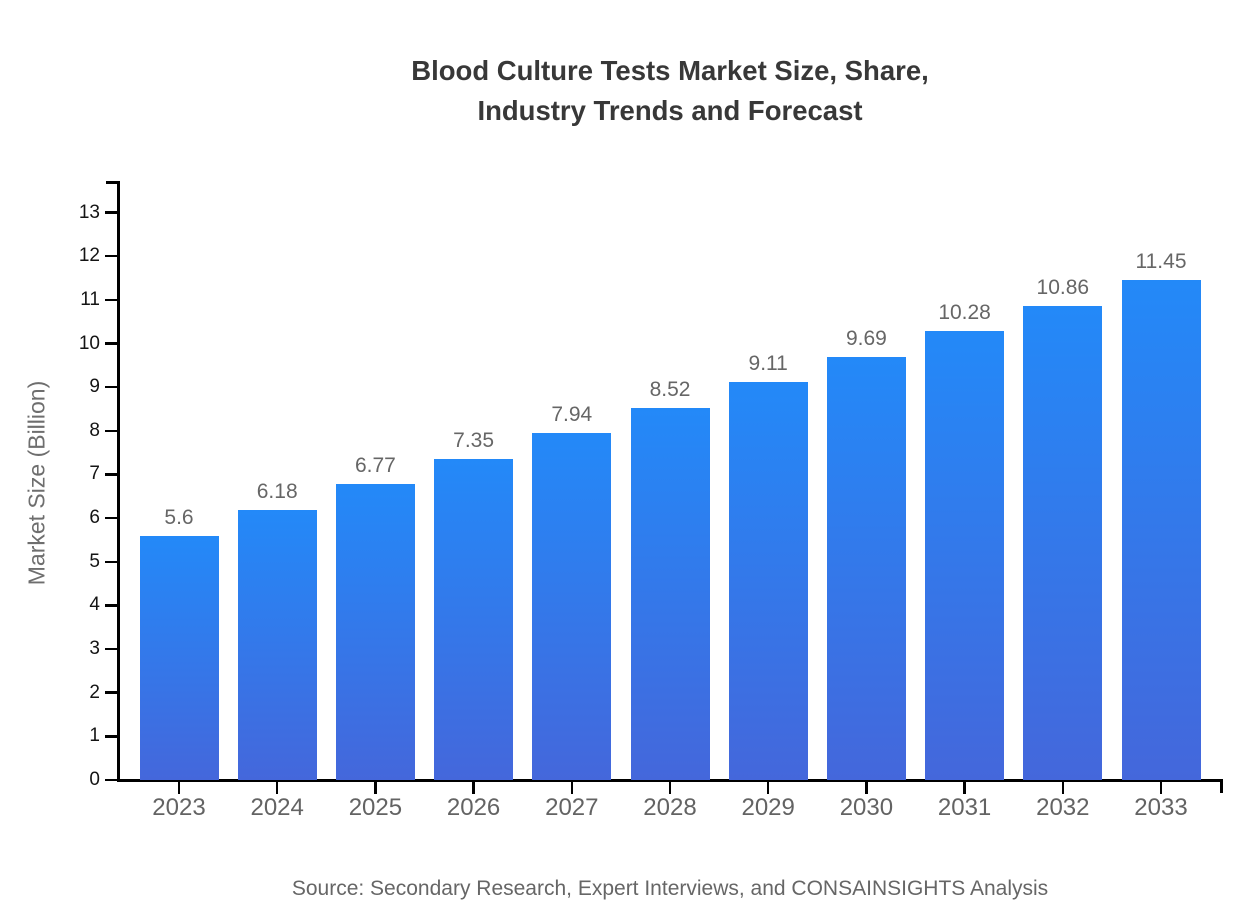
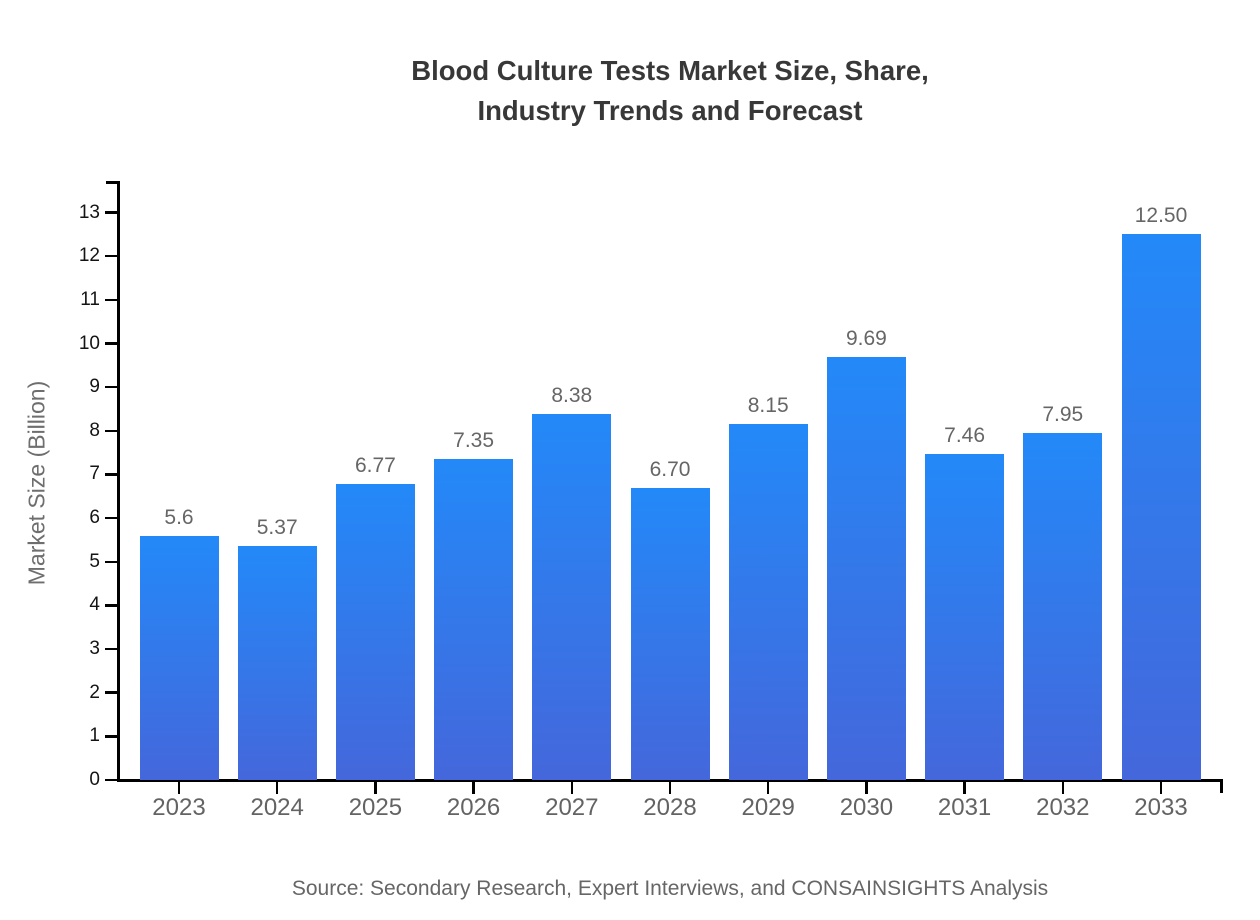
2024: 6.18 -> 5.37
2027: 7.94 -> 8.38
2028: 8.52 -> 6.70
2029: 9.11 -> 8.15
2031: 10.28 -> 7.46
2032: 10.86 -> 7.95
2033: 11.45 -> 12.50
